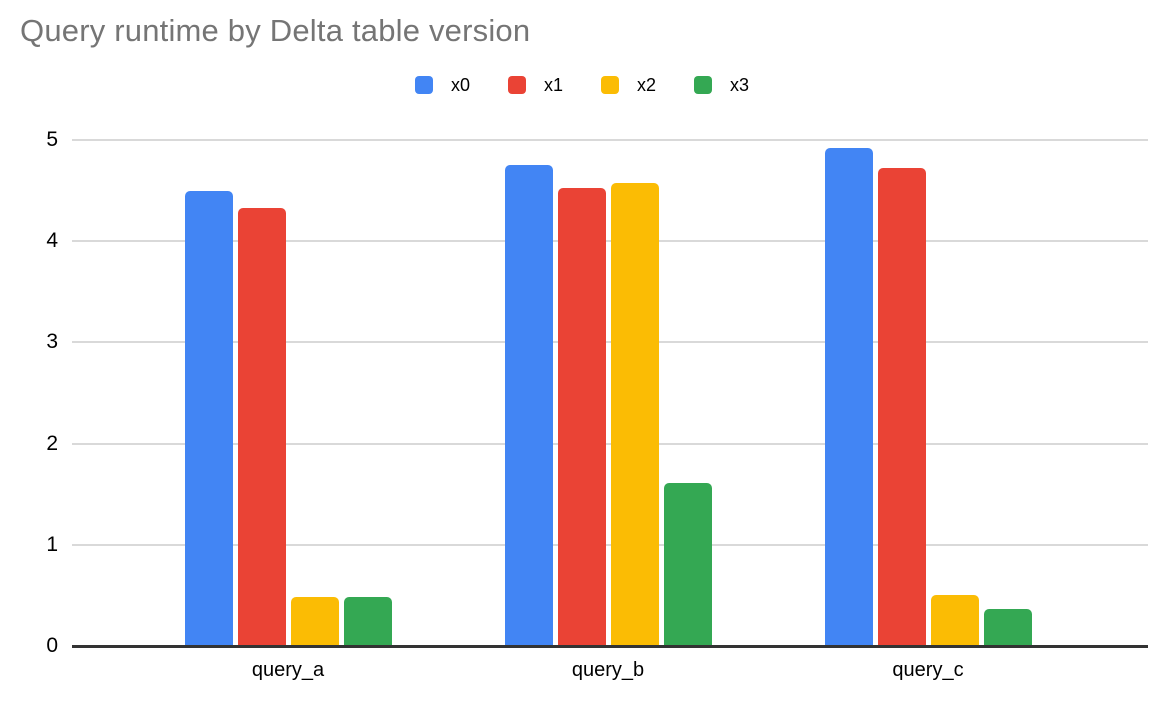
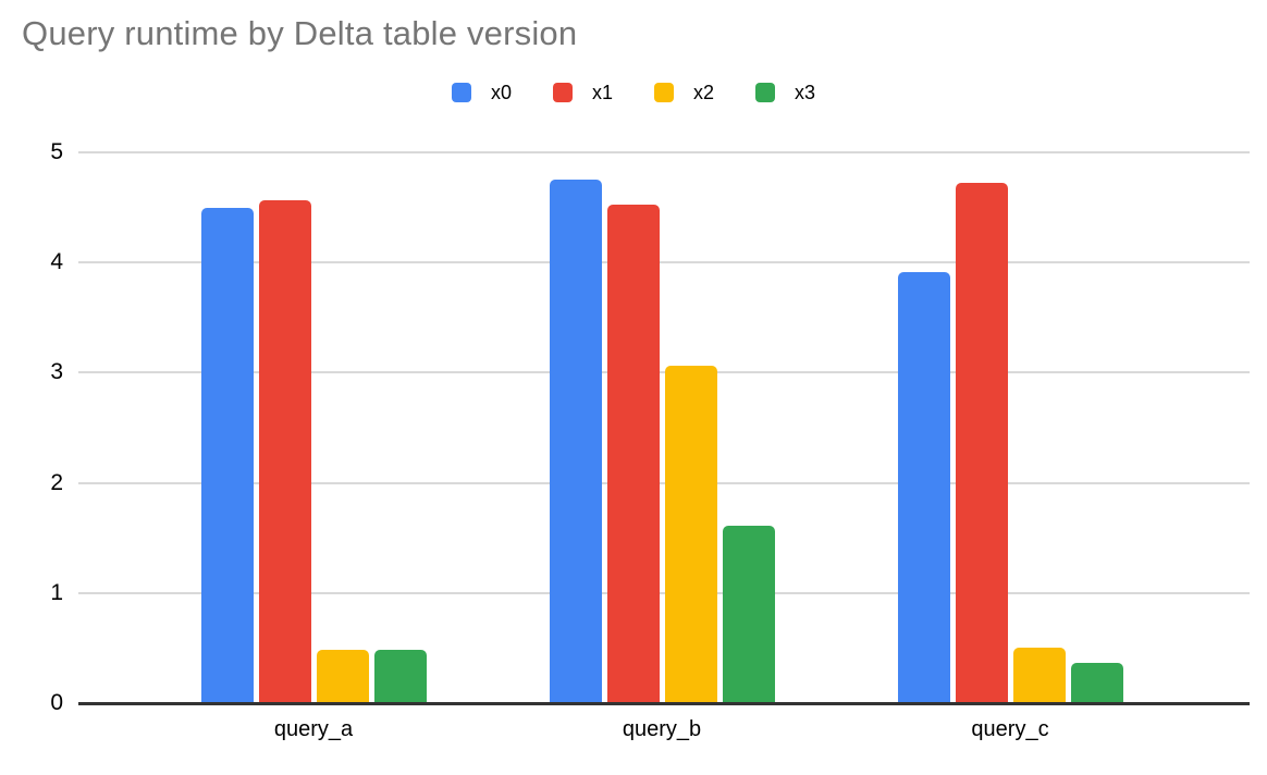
x1/query_a: 4.33 -> 4.57
x2/query_b: 4.58 -> 3.06
x0/query_c: 4.92 -> 3.91
